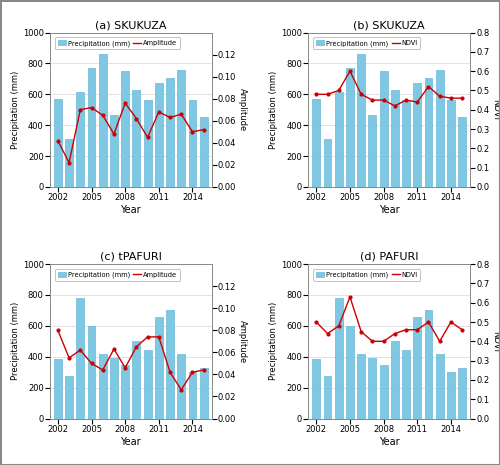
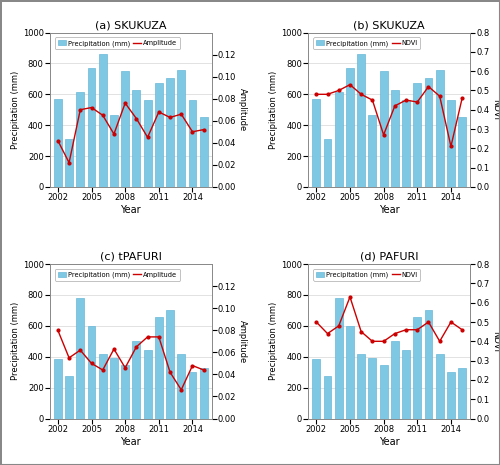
(b) SKUKUZA/NDVI/2005: 0.60 -> 0.53
(b) SKUKUZA/NDVI/2008: 0.45 -> 0.27
(b) SKUKUZA/NDVI/2014: 0.46 -> 0.21
(c) tPAFURI/Amplitude/2014: 0.042 -> 0.048
